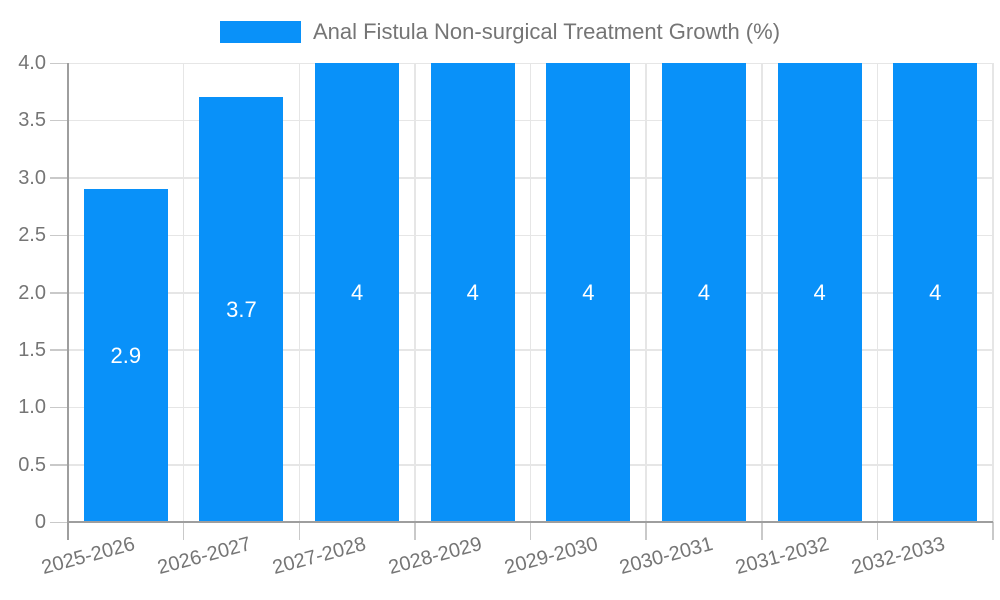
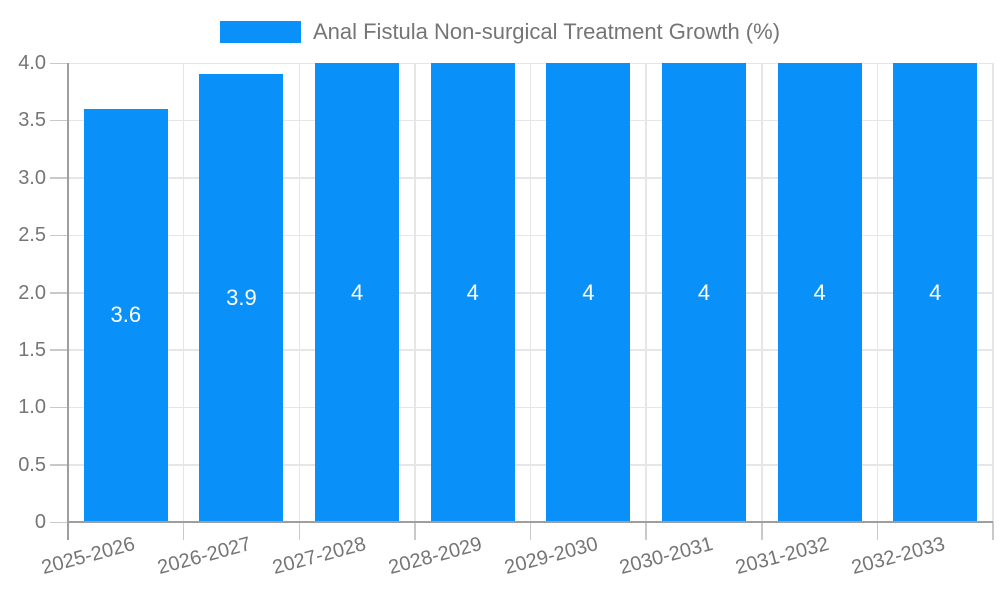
2025-2026: 2.9 -> 3.6
2026-2027: 3.7 -> 3.9
